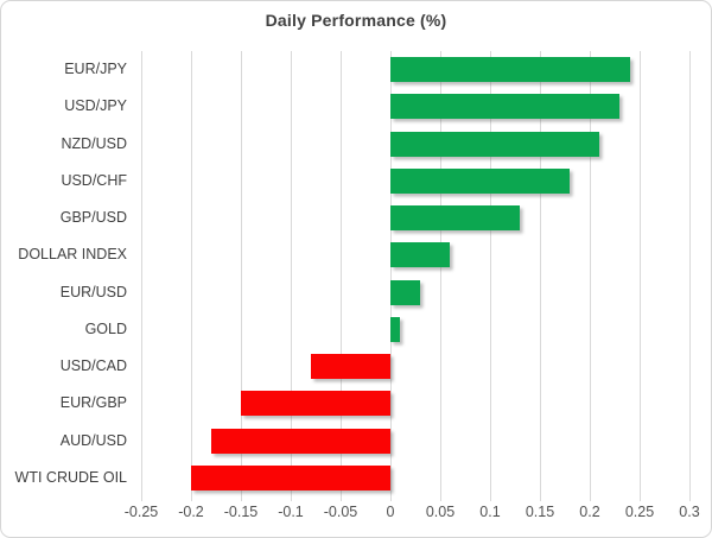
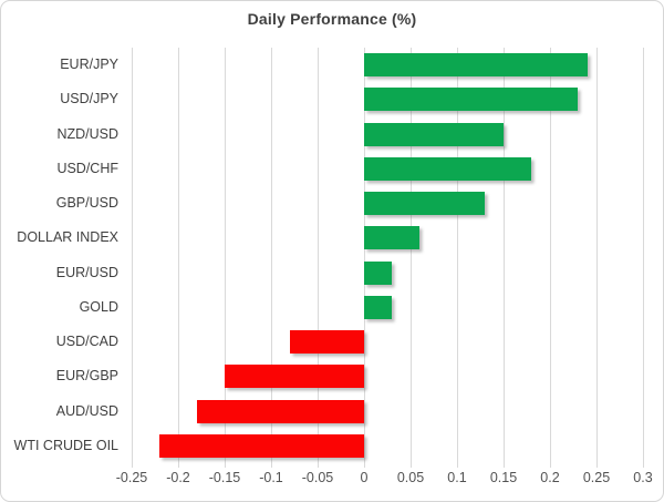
NZD/USD: 0.21 -> 0.15
GOLD: 0.01 -> 0.03
WTI CRUDE OIL: -0.20 -> -0.22
